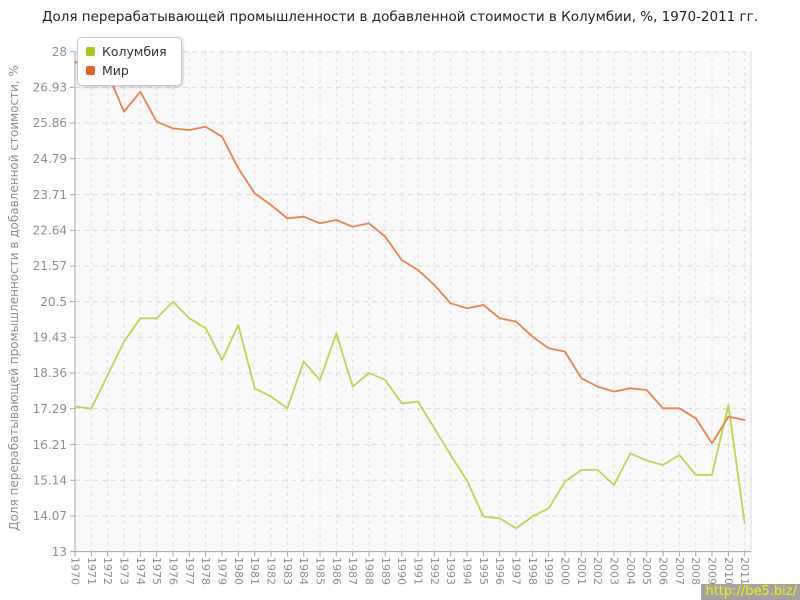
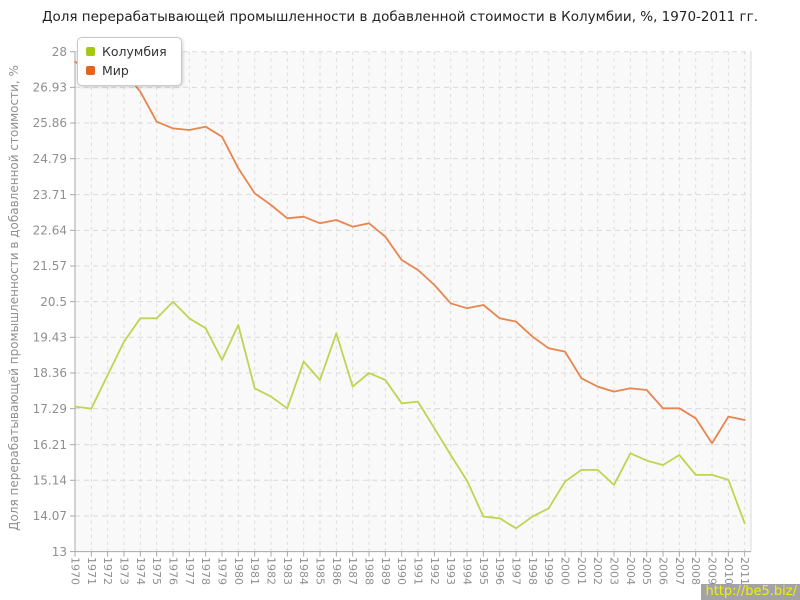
Мир/1973: 26.2 -> 27.4
Колумбия/2010: 17.4 -> 15.2
